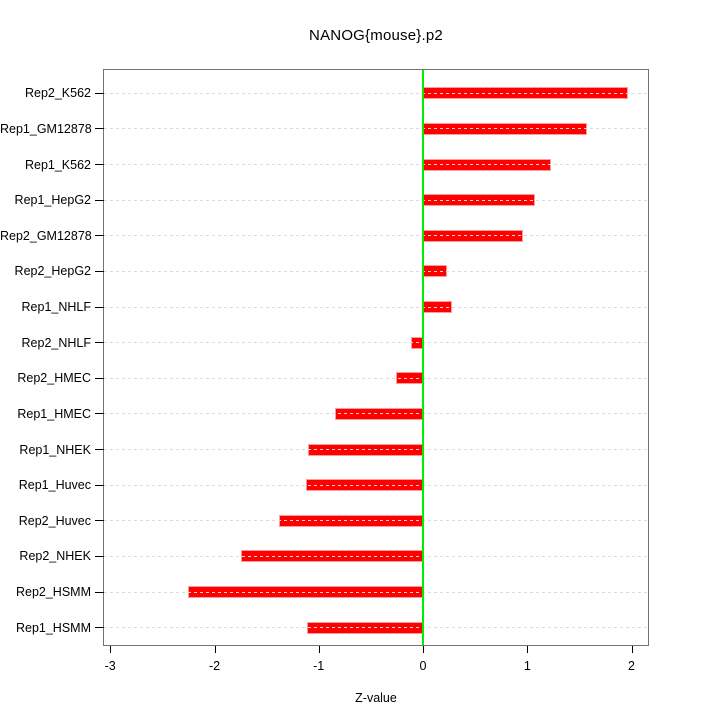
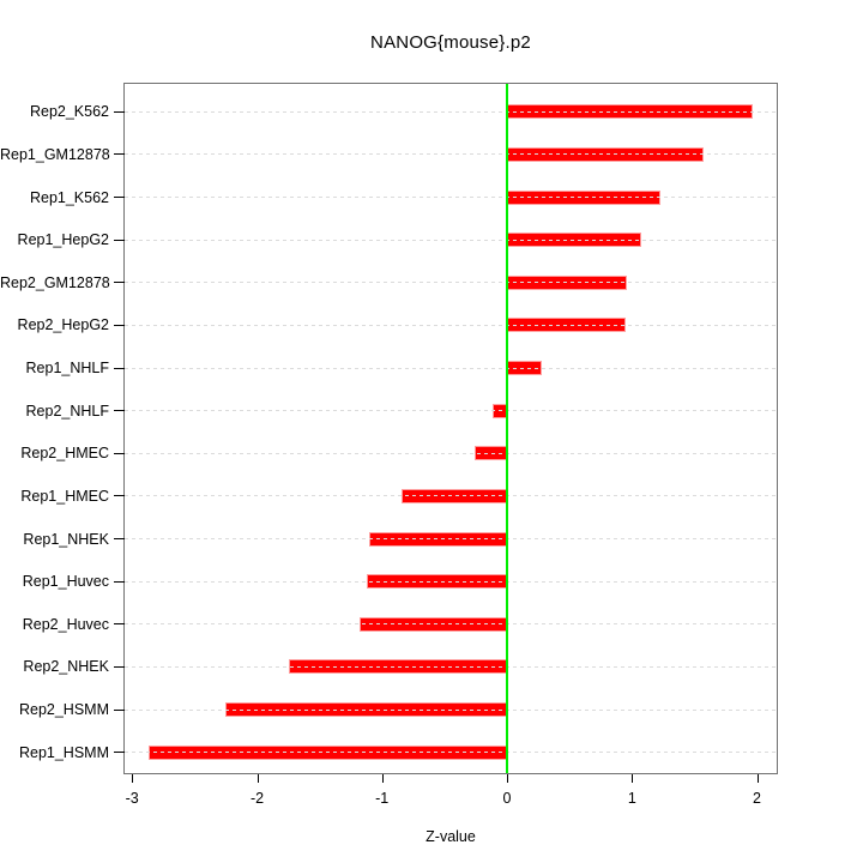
Rep2_HepG2: 0.23 -> 0.95
Rep2_Huvec: -1.38 -> -1.18
Rep1_HSMM: -1.11 -> -2.87
